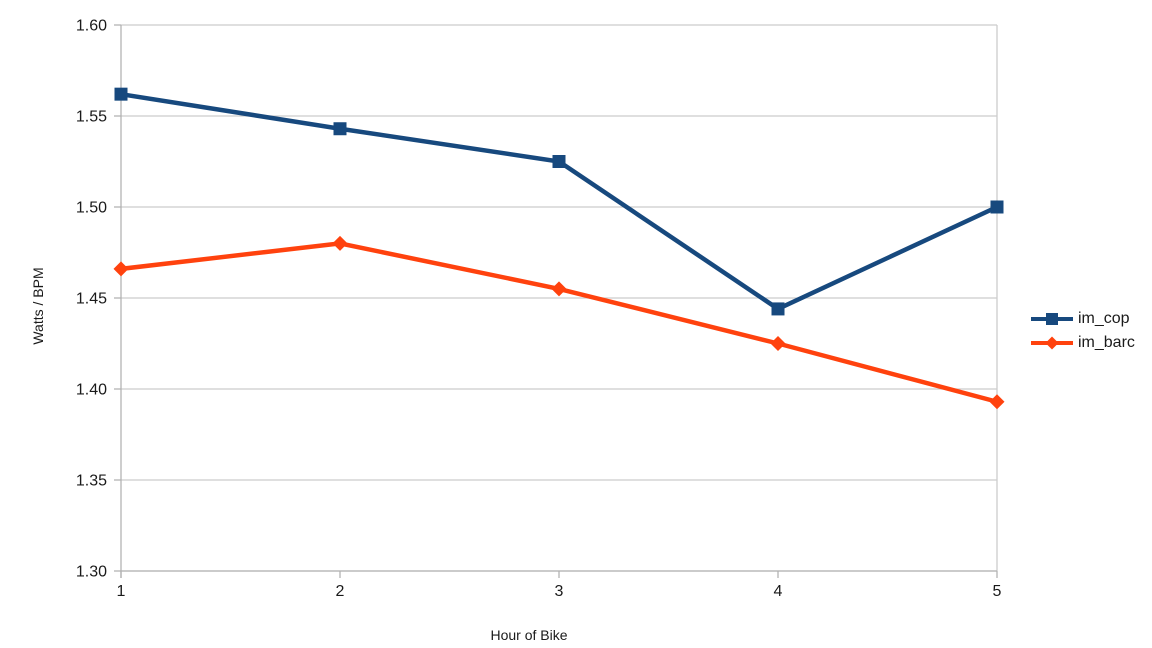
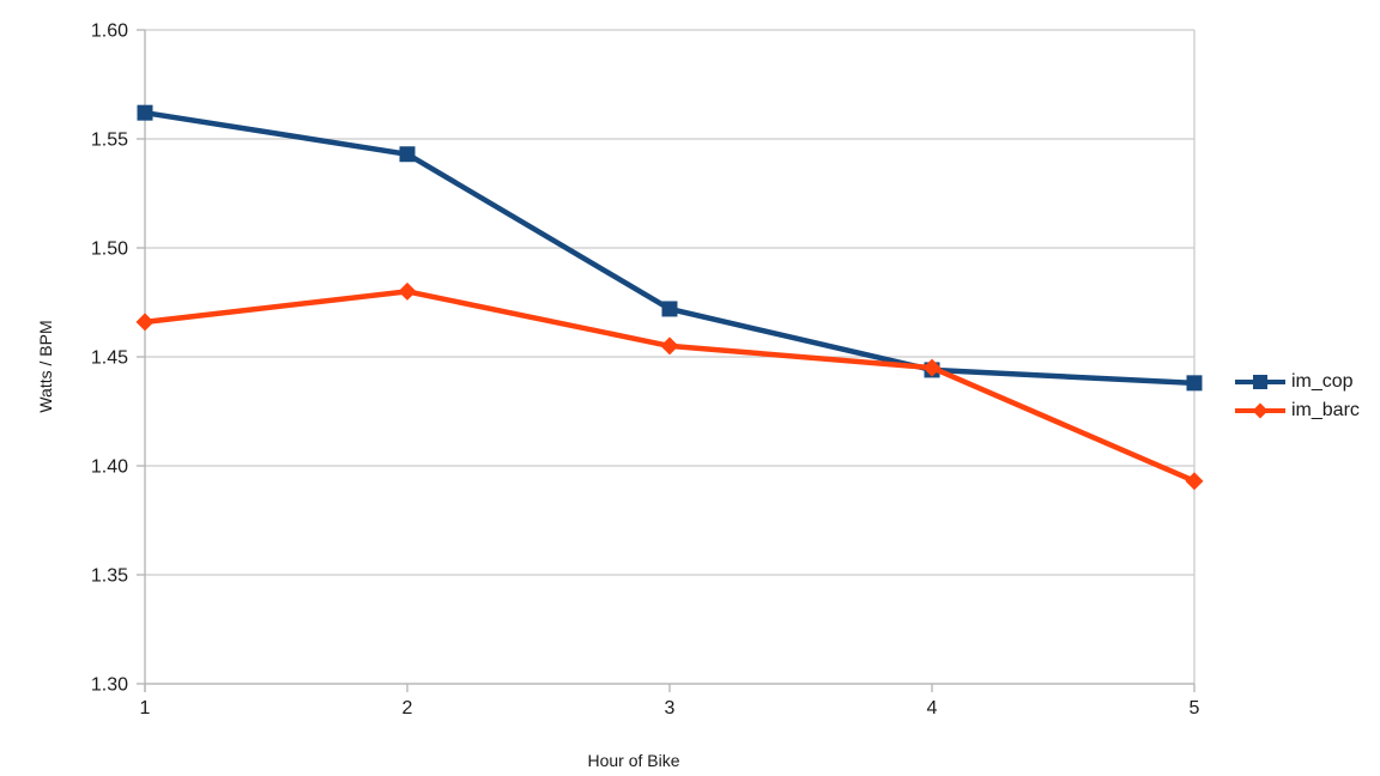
im_cop/3: 1.525 -> 1.472
im_barc/4: 1.425 -> 1.445
im_cop/5: 1.500 -> 1.438
